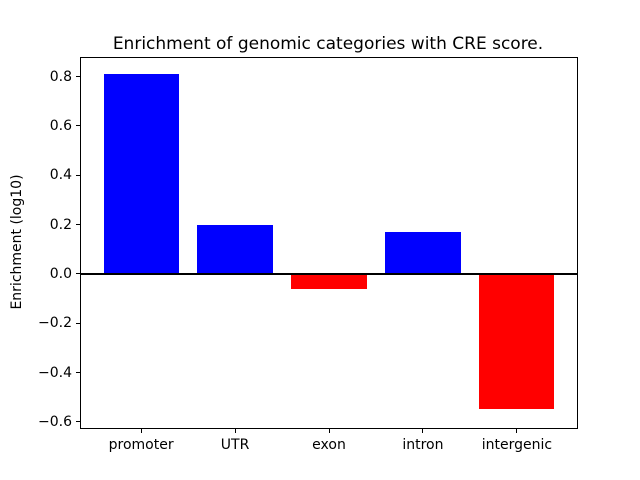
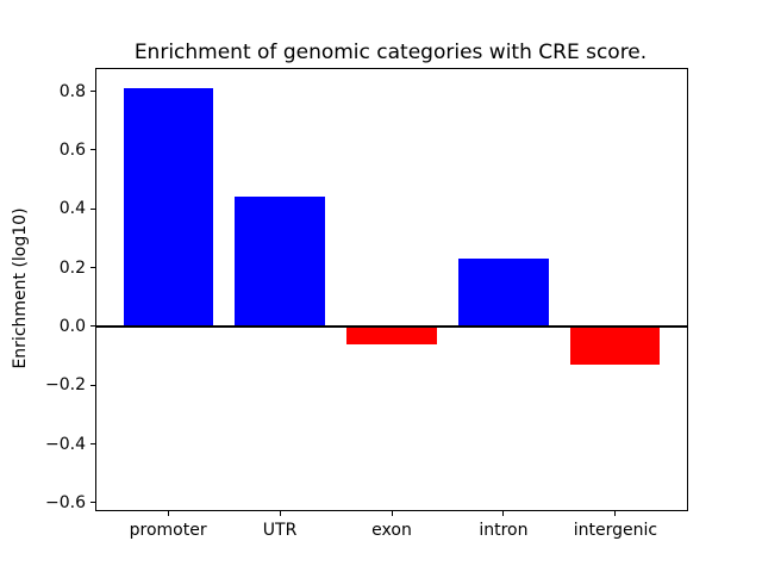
UTR: 0.20 -> 0.44
intron: 0.17 -> 0.23
intergenic: -0.55 -> -0.13
